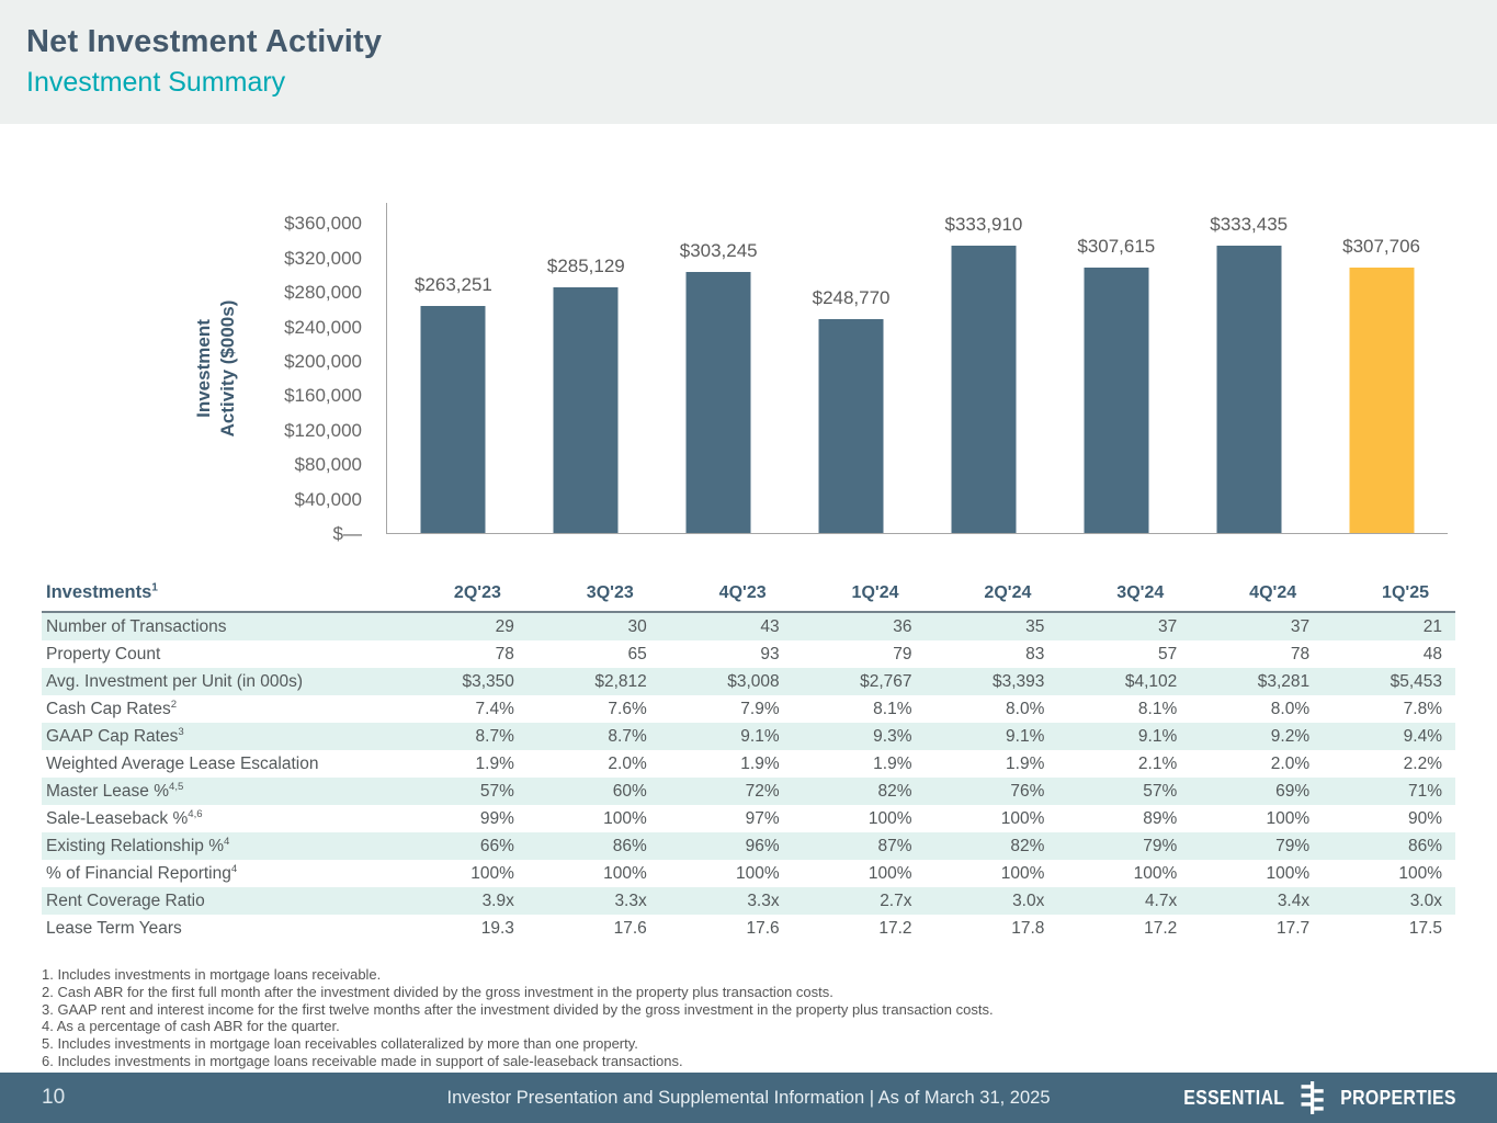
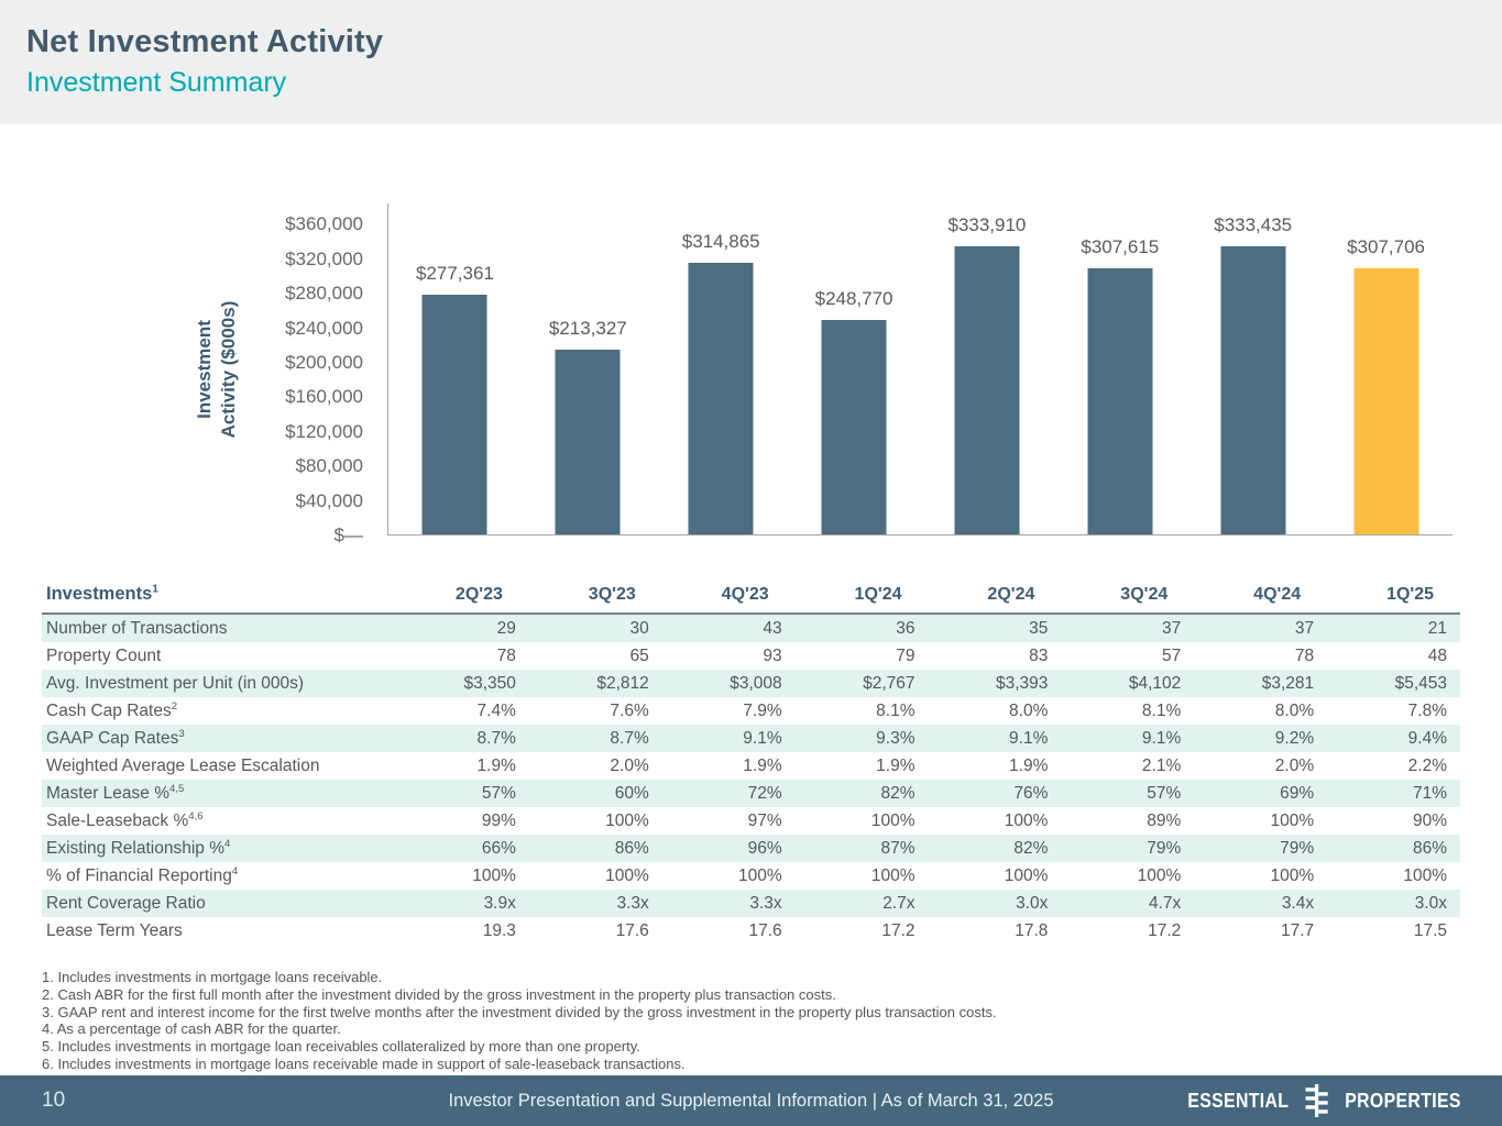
2Q'23: $263,251 -> $277,361
3Q'23: $285,129 -> $213,327
4Q'23: $303,245 -> $314,865
